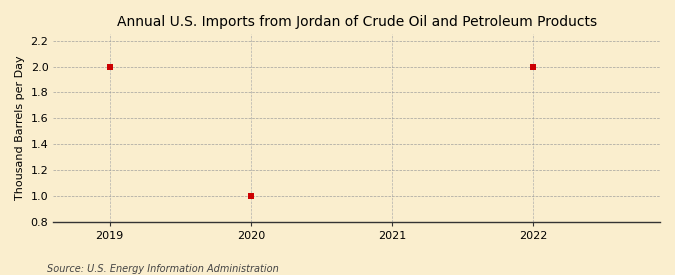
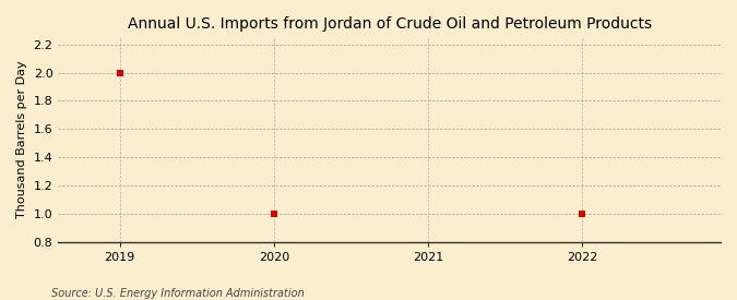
2022: 2 -> 1
